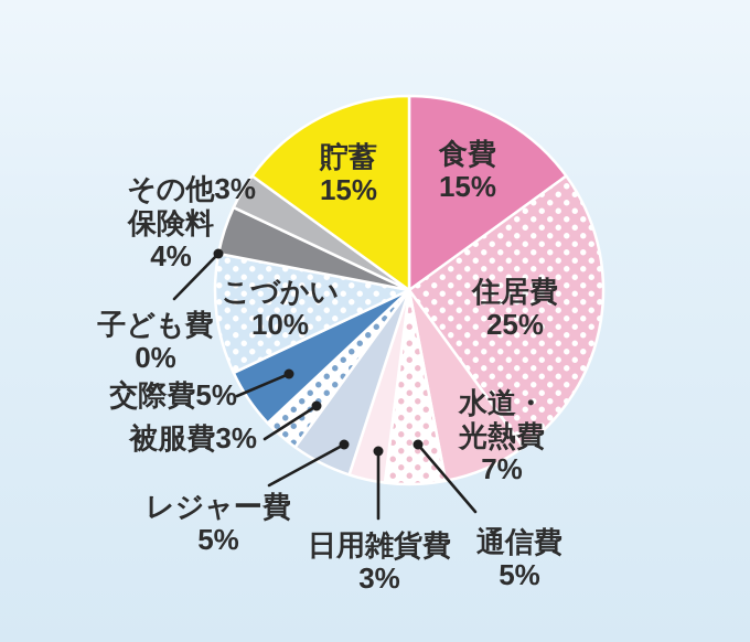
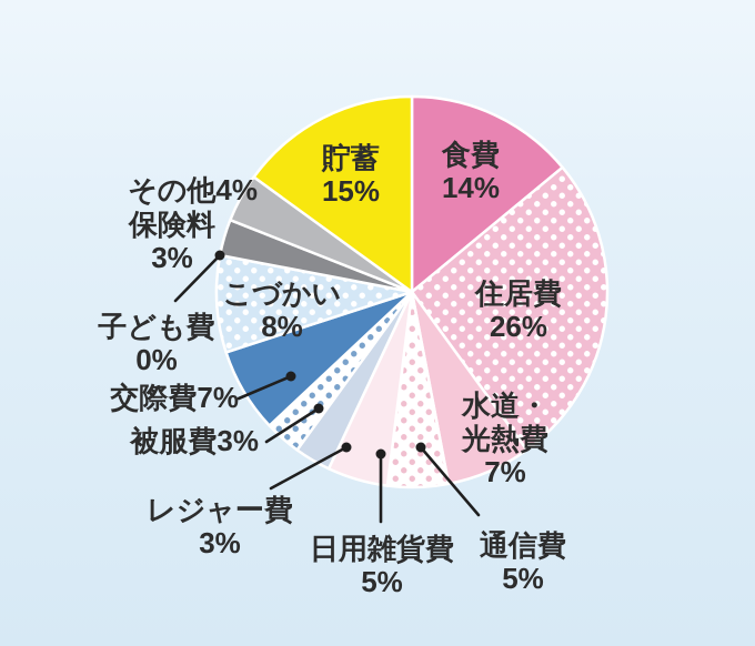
食費: 15% -> 14%
住居費: 25% -> 26%
日用雑貨費: 3% -> 5%
レジャー費: 5% -> 3%
交際費: 5% -> 7%
こづかい: 10% -> 8%
保険料: 4% -> 3%
その他: 3% -> 4%
